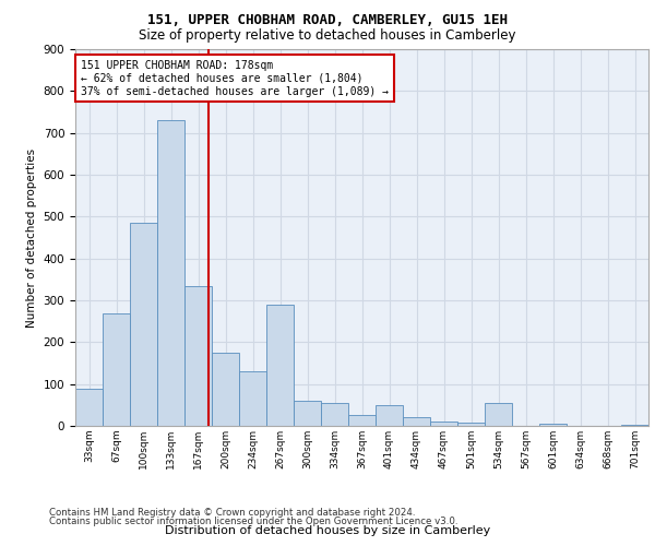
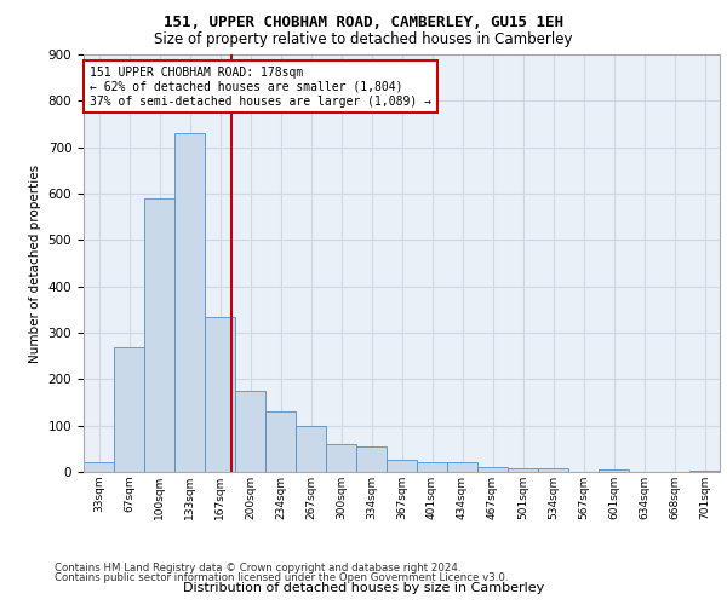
33sqm: 90 -> 20
100sqm: 485 -> 590
267sqm: 290 -> 100
401sqm: 50 -> 20
534sqm: 55 -> 8
